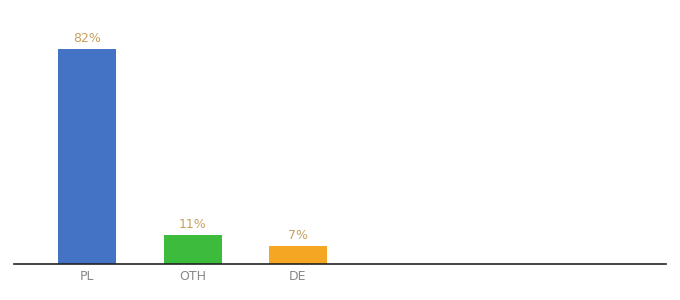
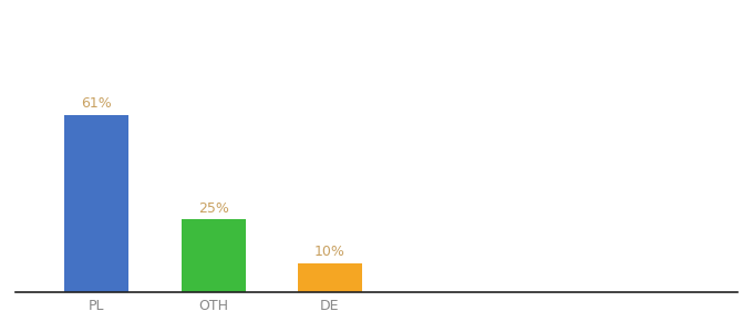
PL: 82% -> 61%
OTH: 11% -> 25%
DE: 7% -> 10%
